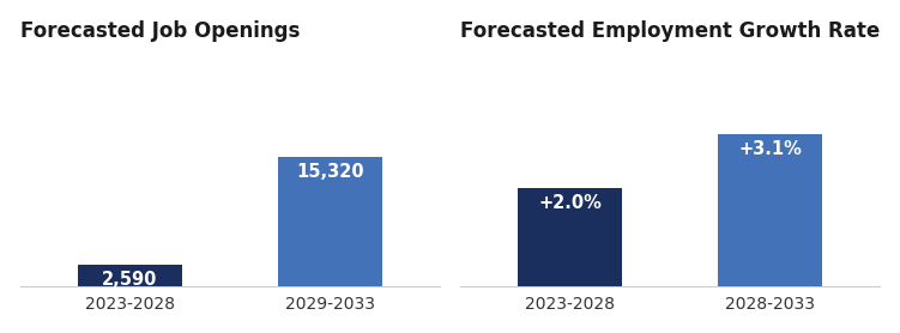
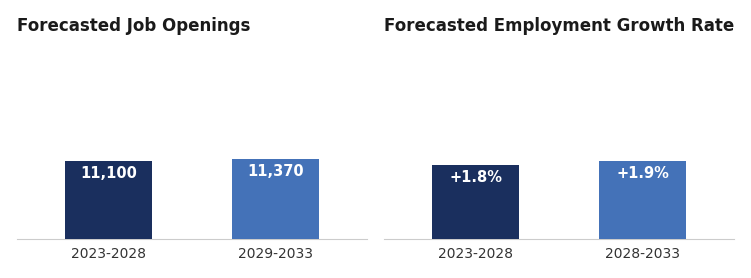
Forecasted Job Openings/2023-2028: 2,590 -> 11,100
Forecasted Job Openings/2029-2033: 15,320 -> 11,370
Forecasted Employment Growth Rate/2023-2028: +2.0% -> +1.8%
Forecasted Employment Growth Rate/2028-2033: +3.1% -> +1.9%
